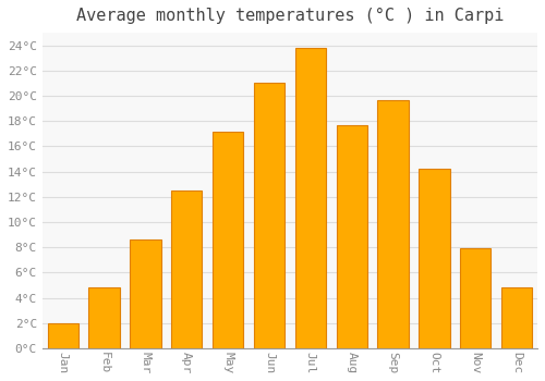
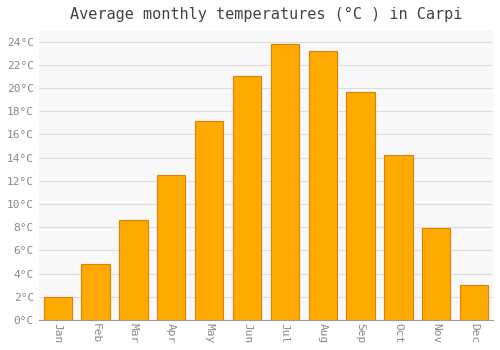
Aug: 17.7°C -> 23.2°C
Dec: 4.8°C -> 3.0°C
